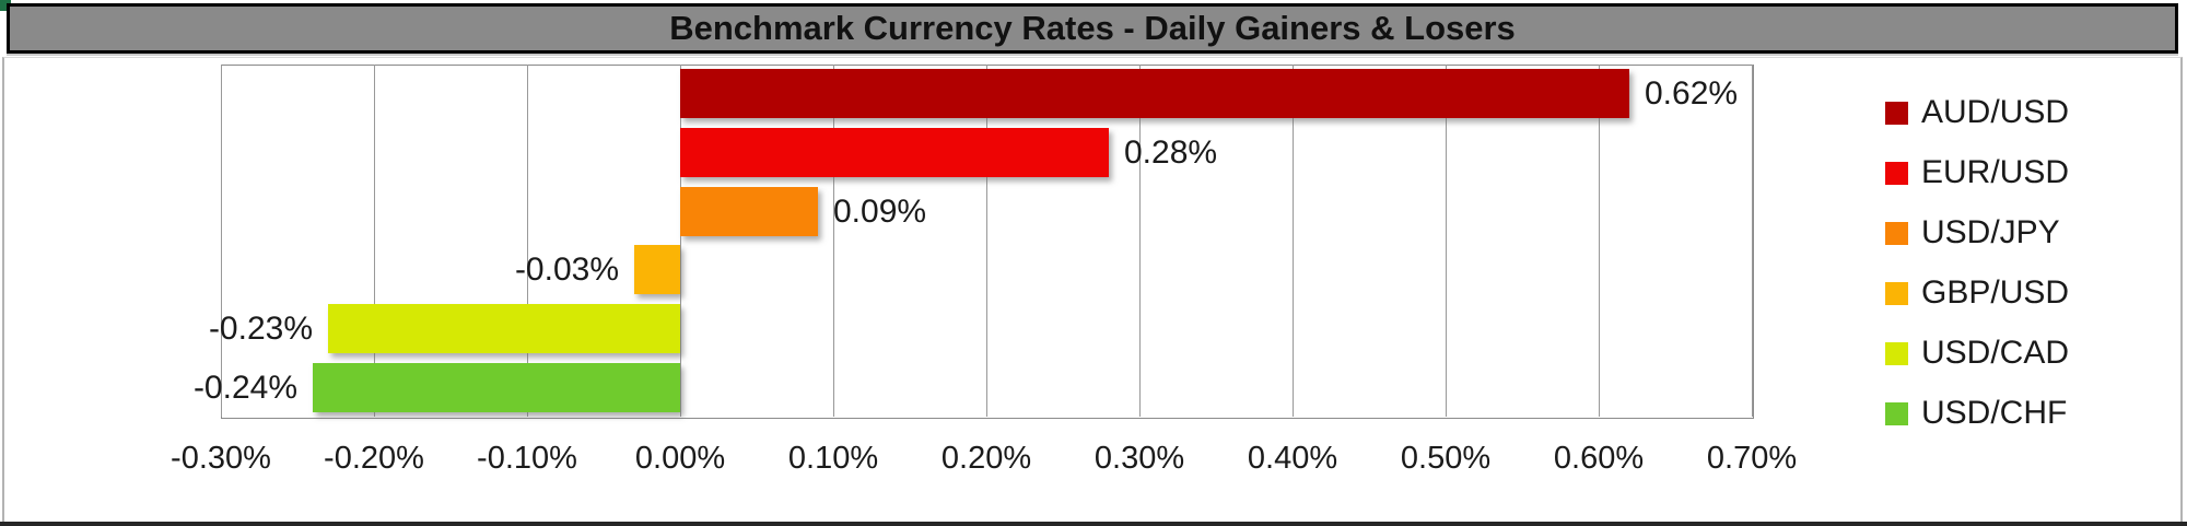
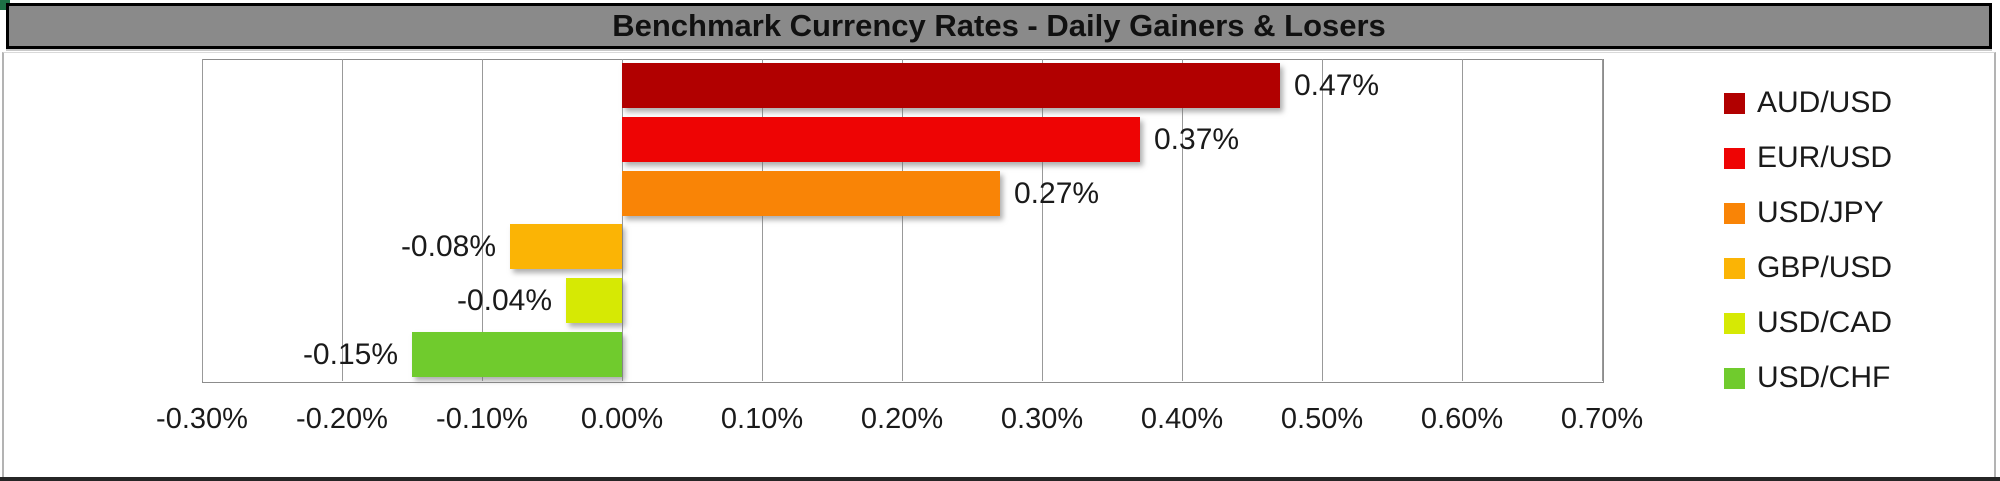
AUD/USD: 0.62% -> 0.47%
EUR/USD: 0.28% -> 0.37%
USD/JPY: 0.09% -> 0.27%
GBP/USD: -0.03% -> -0.08%
USD/CAD: -0.23% -> -0.04%
USD/CHF: -0.24% -> -0.15%
